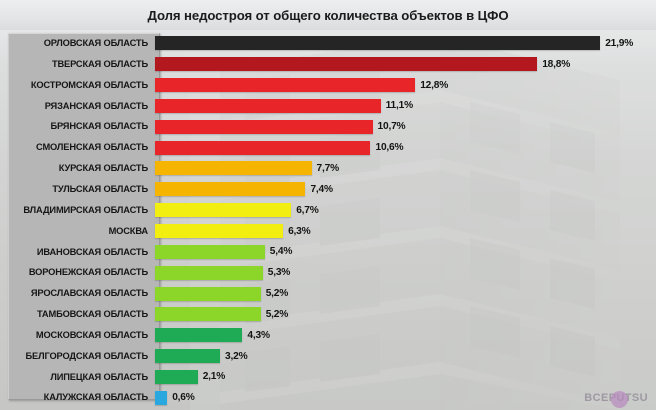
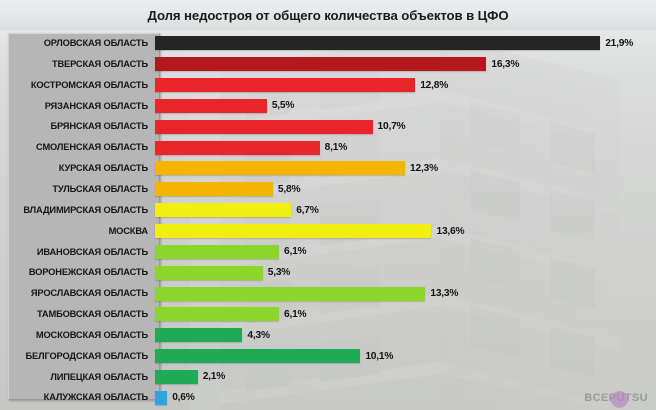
ТВЕРСКАЯ ОБЛАСТЬ: 18,8% -> 16,3%
РЯЗАНСКАЯ ОБЛАСТЬ: 11,1% -> 5,5%
СМОЛЕНСКАЯ ОБЛАСТЬ: 10,6% -> 8,1%
КУРСКАЯ ОБЛАСТЬ: 7,7% -> 12,3%
ТУЛЬСКАЯ ОБЛАСТЬ: 7,4% -> 5,8%
МОСКВА: 6,3% -> 13,6%
ИВАНОВСКАЯ ОБЛАСТЬ: 5,4% -> 6,1%
ЯРОСЛАВСКАЯ ОБЛАСТЬ: 5,2% -> 13,3%
ТАМБОВСКАЯ ОБЛАСТЬ: 5,2% -> 6,1%
БЕЛГОРОДСКАЯ ОБЛАСТЬ: 3,2% -> 10,1%
